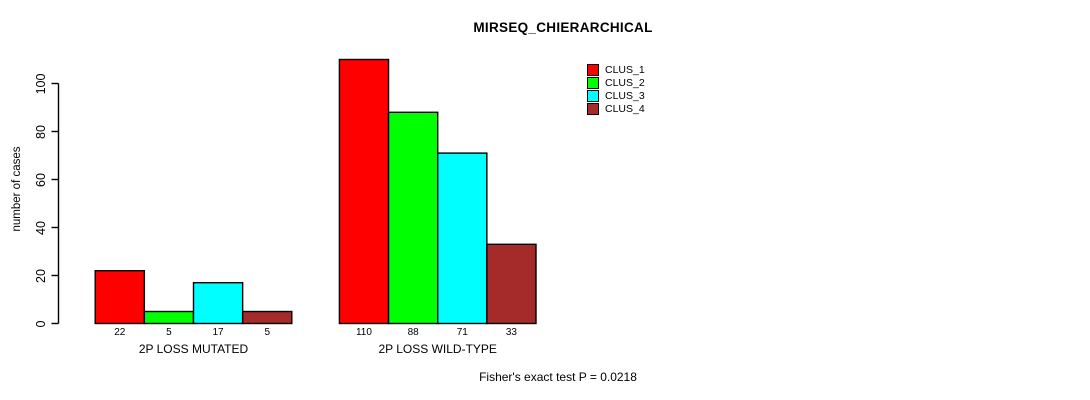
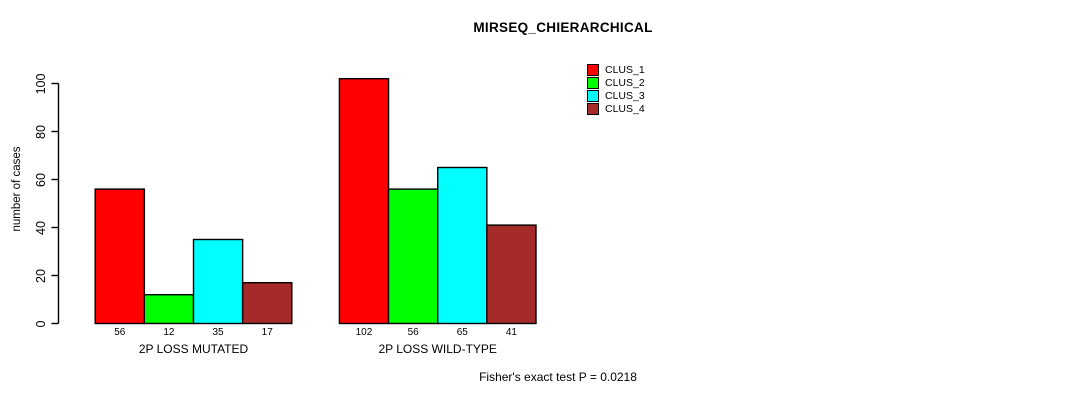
CLUS_1/2P LOSS MUTATED: 22 -> 56
CLUS_2/2P LOSS MUTATED: 5 -> 12
CLUS_3/2P LOSS MUTATED: 17 -> 35
CLUS_4/2P LOSS MUTATED: 5 -> 17
CLUS_1/2P LOSS WILD-TYPE: 110 -> 102
CLUS_2/2P LOSS WILD-TYPE: 88 -> 56
CLUS_3/2P LOSS WILD-TYPE: 71 -> 65
CLUS_4/2P LOSS WILD-TYPE: 33 -> 41
